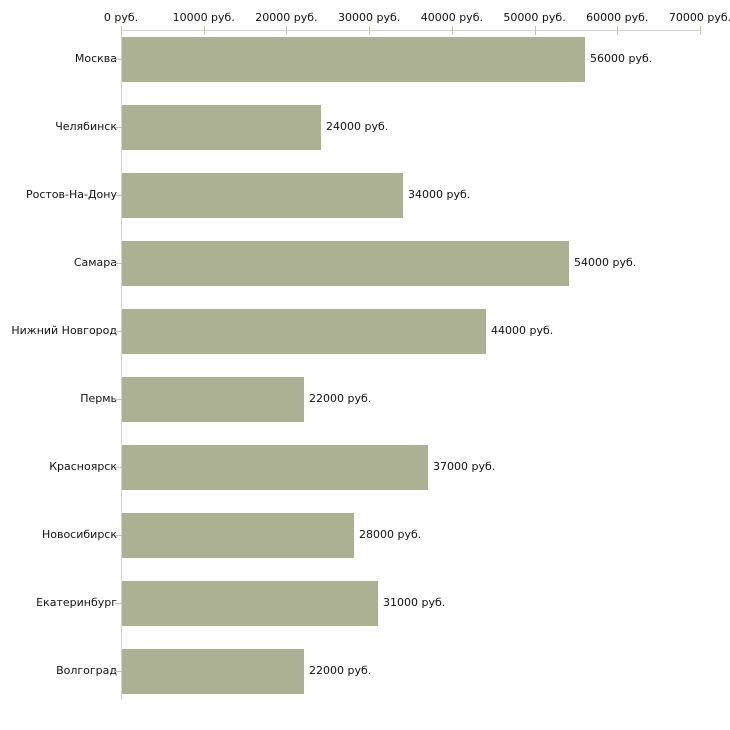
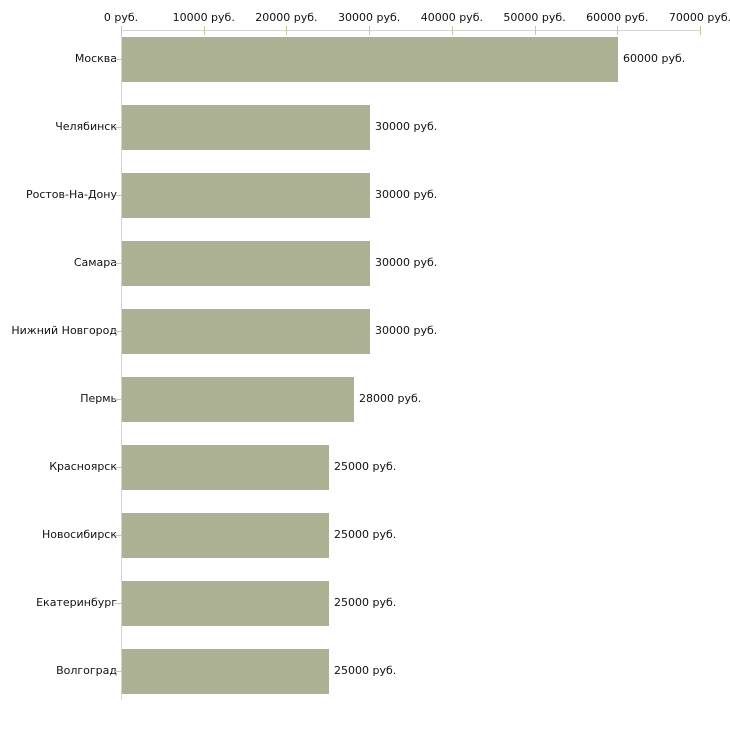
Москва: 56000 -> 60000
Челябинск: 24000 -> 30000
Ростов-На-Дону: 34000 -> 30000
Самара: 54000 -> 30000
Нижний Новгород: 44000 -> 30000
Пермь: 22000 -> 28000
Красноярск: 37000 -> 25000
Новосибирск: 28000 -> 25000
Екатеринбург: 31000 -> 25000
Волгоград: 22000 -> 25000
